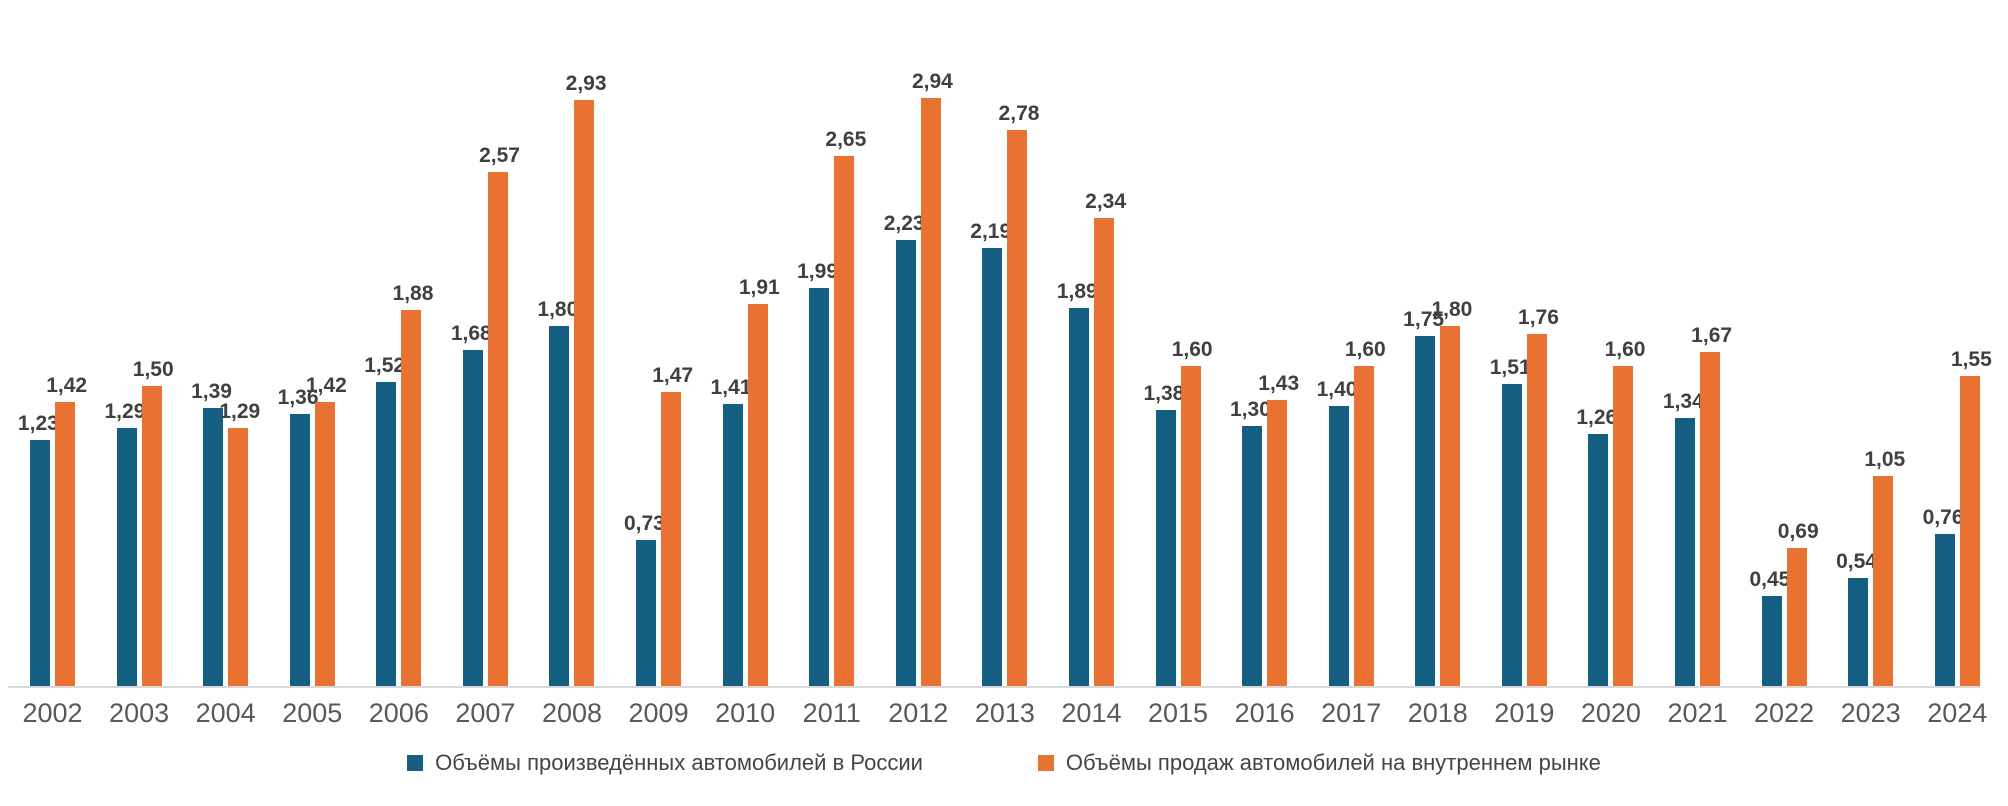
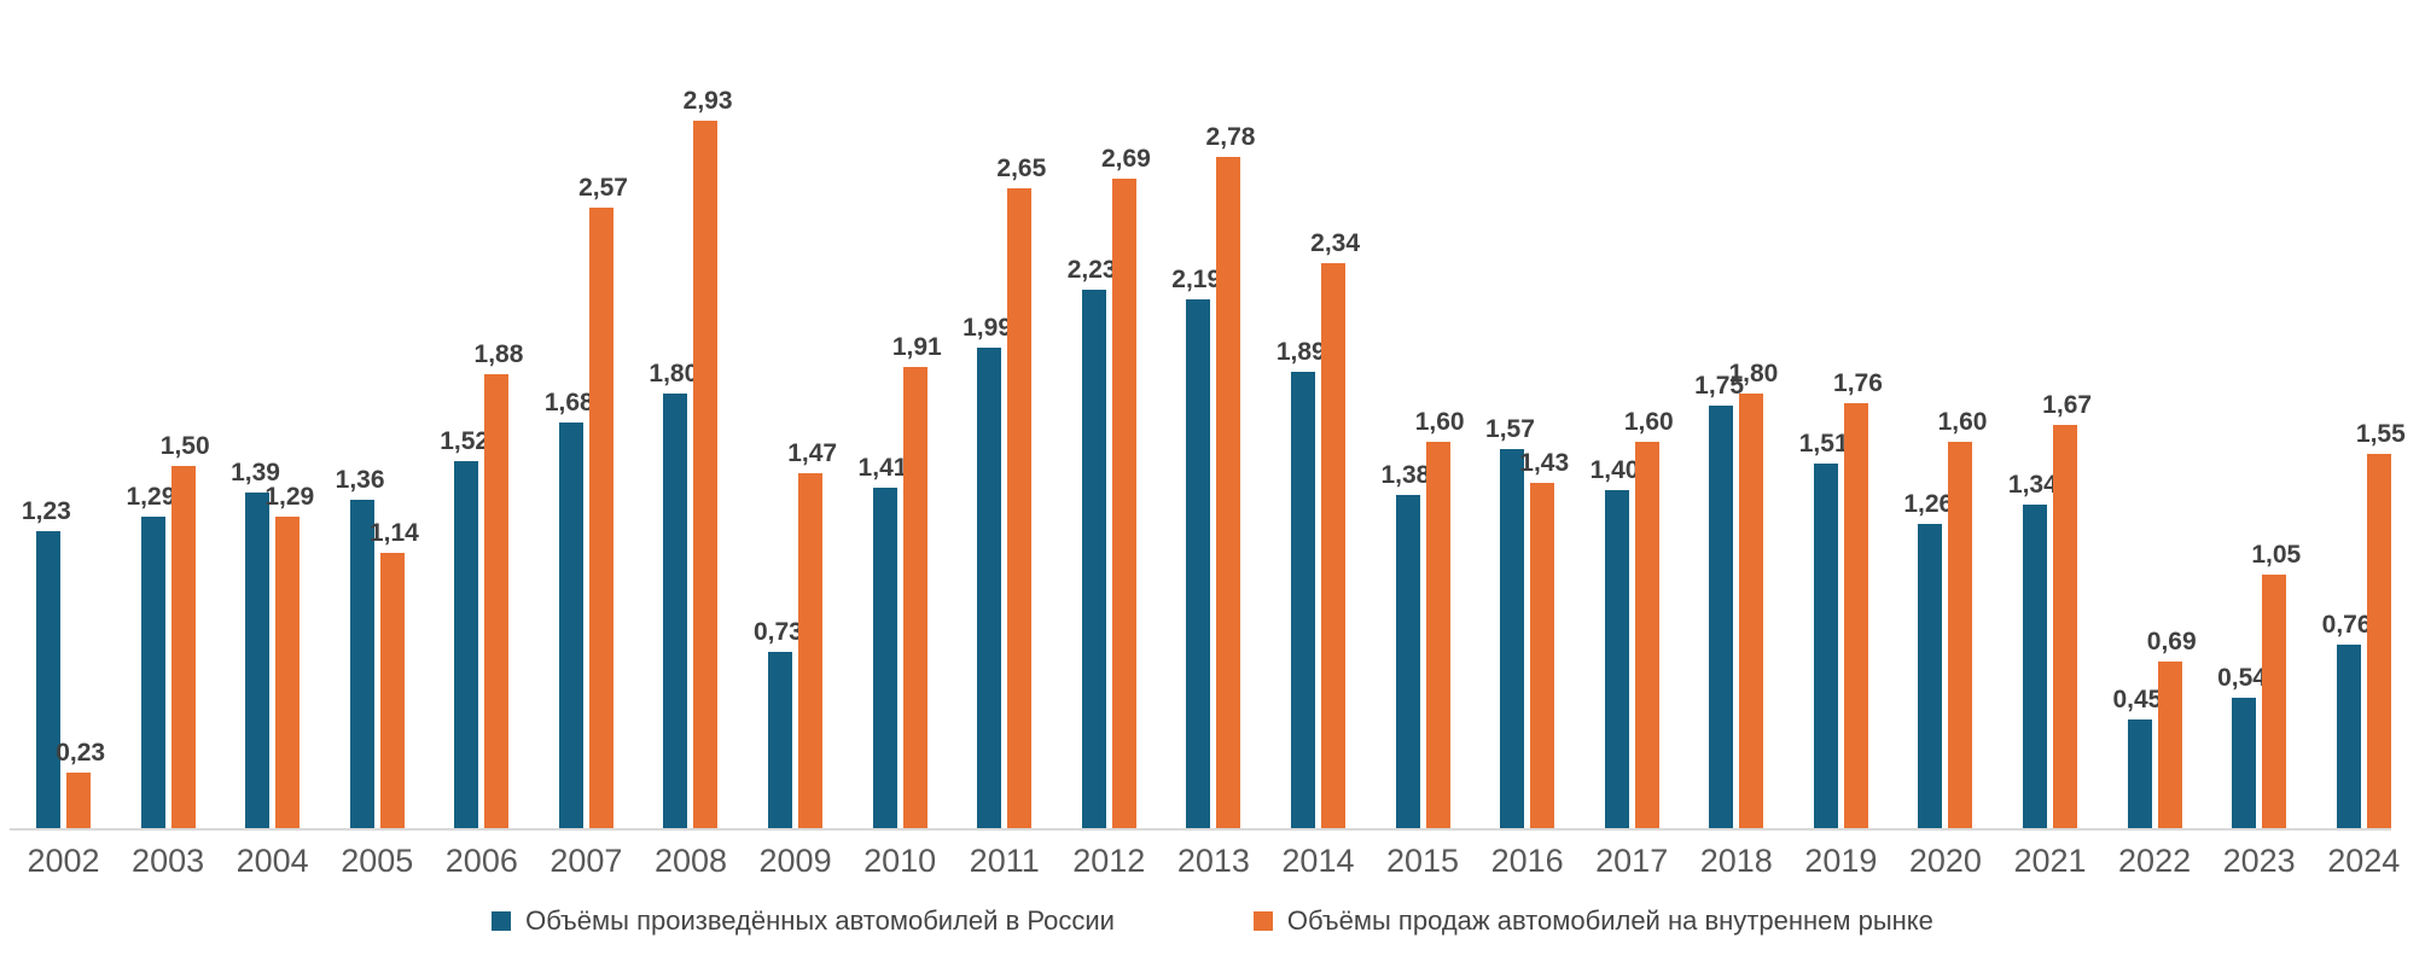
Объёмы продаж автомобилей на внутреннем рынке/2002: 1,42 -> 0,23
Объёмы продаж автомобилей на внутреннем рынке/2005: 1,42 -> 1,14
Объёмы продаж автомобилей на внутреннем рынке/2012: 2,94 -> 2,69
Объёмы произведённых автомобилей в России/2016: 1,30 -> 1,57
